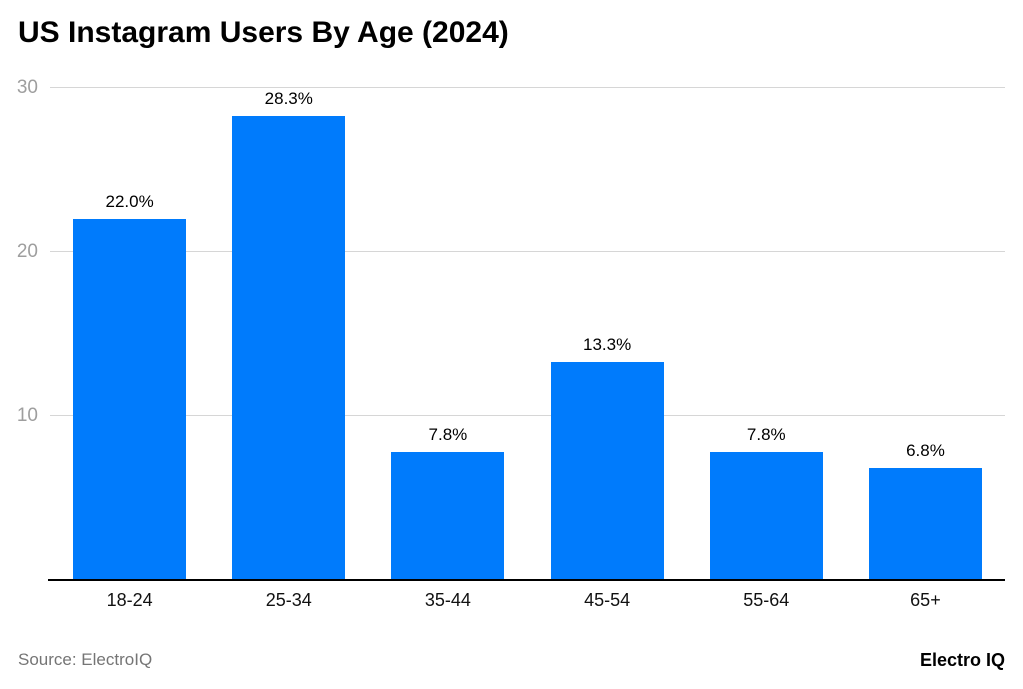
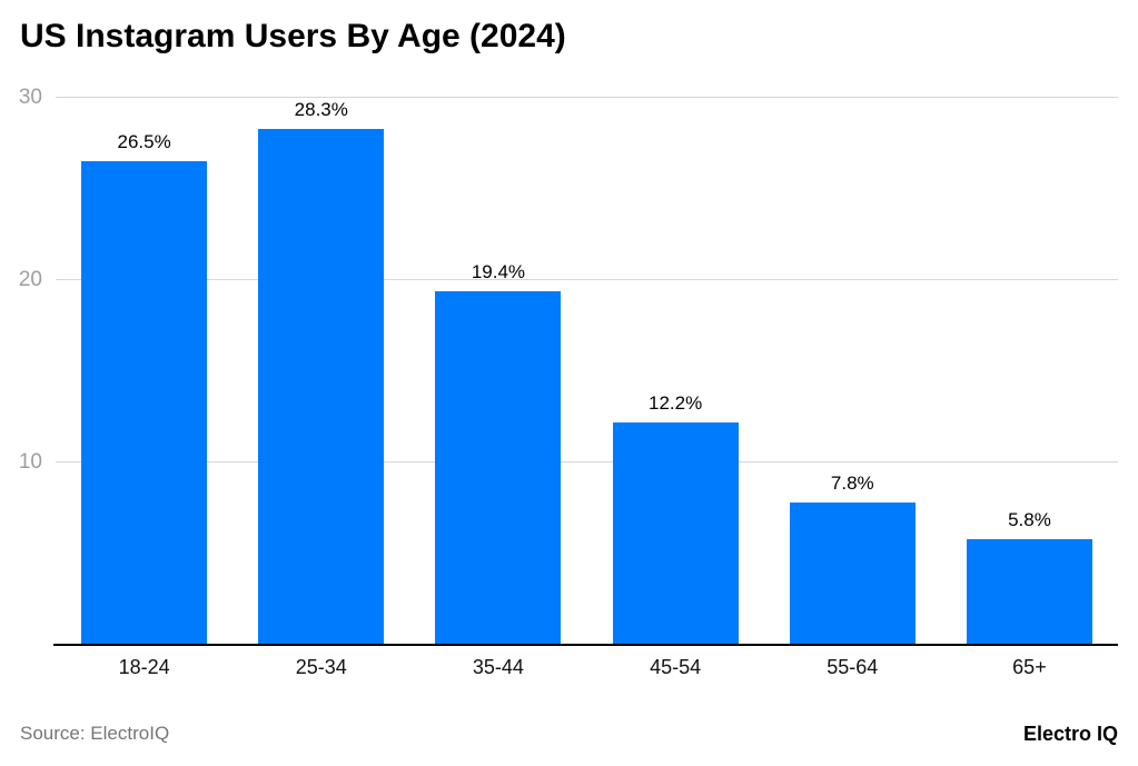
18-24: 22.0% -> 26.5%
35-44: 7.8% -> 19.4%
45-54: 13.3% -> 12.2%
65+: 6.8% -> 5.8%
